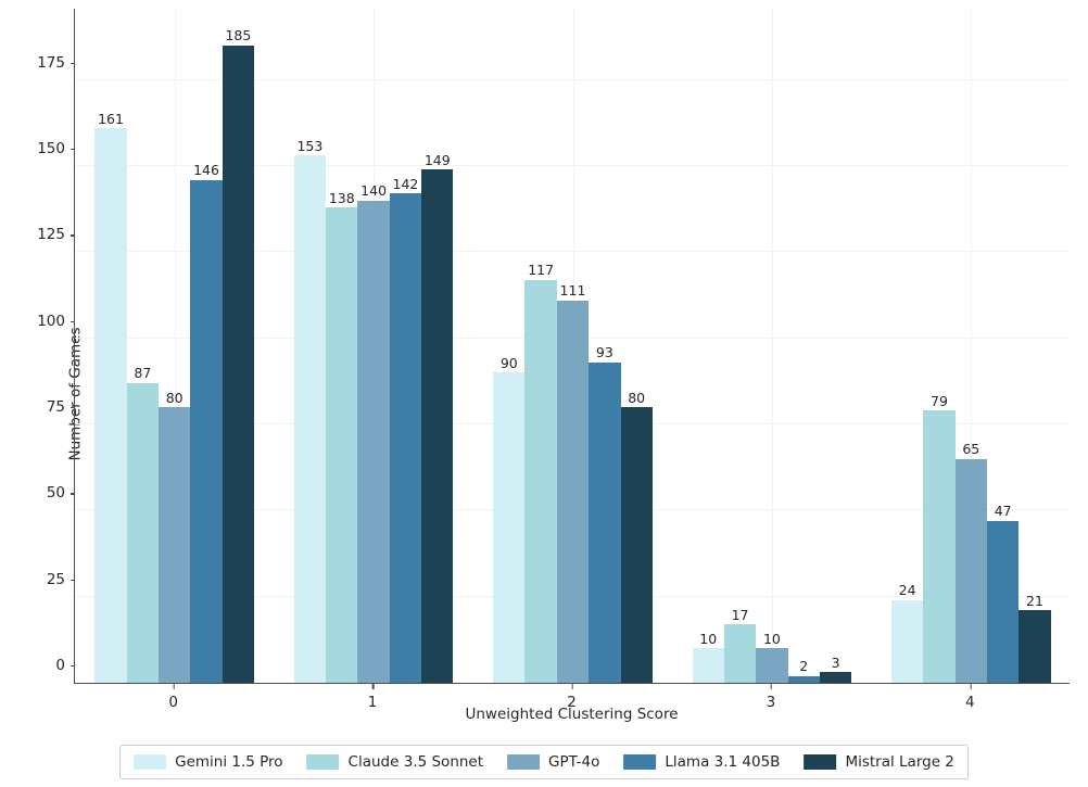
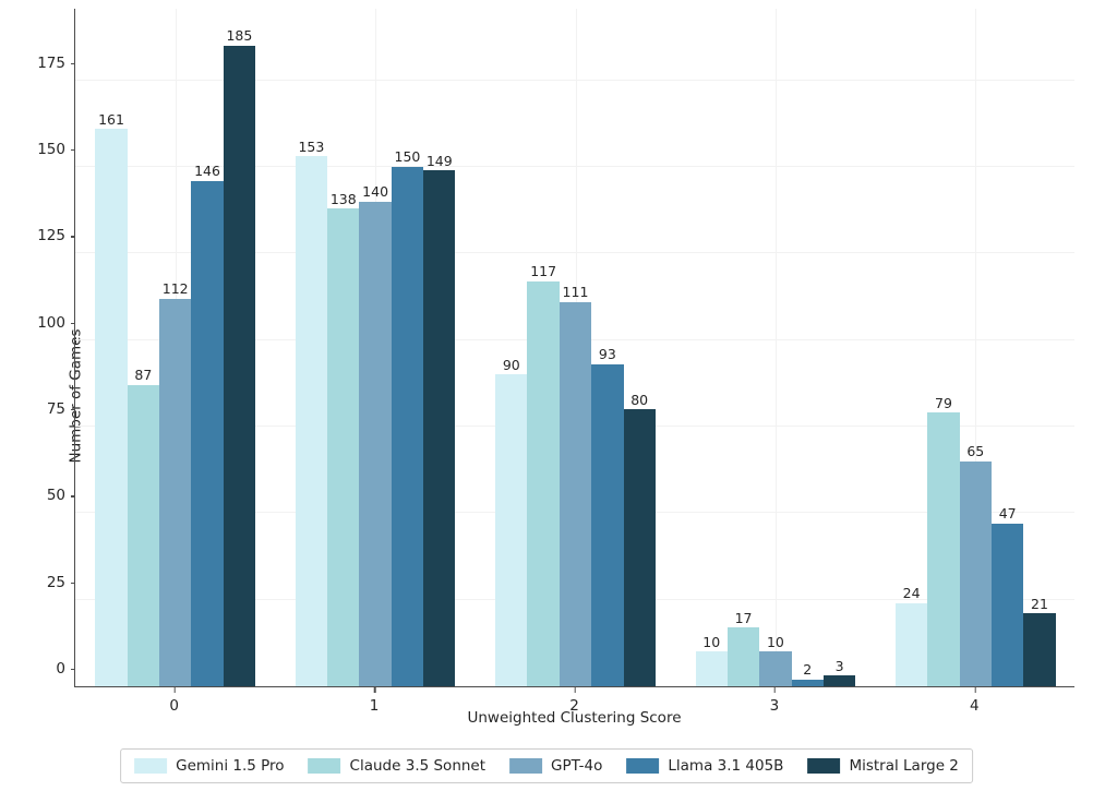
GPT-4o/0: 80 -> 112
Llama 3.1 405B/1: 142 -> 150
